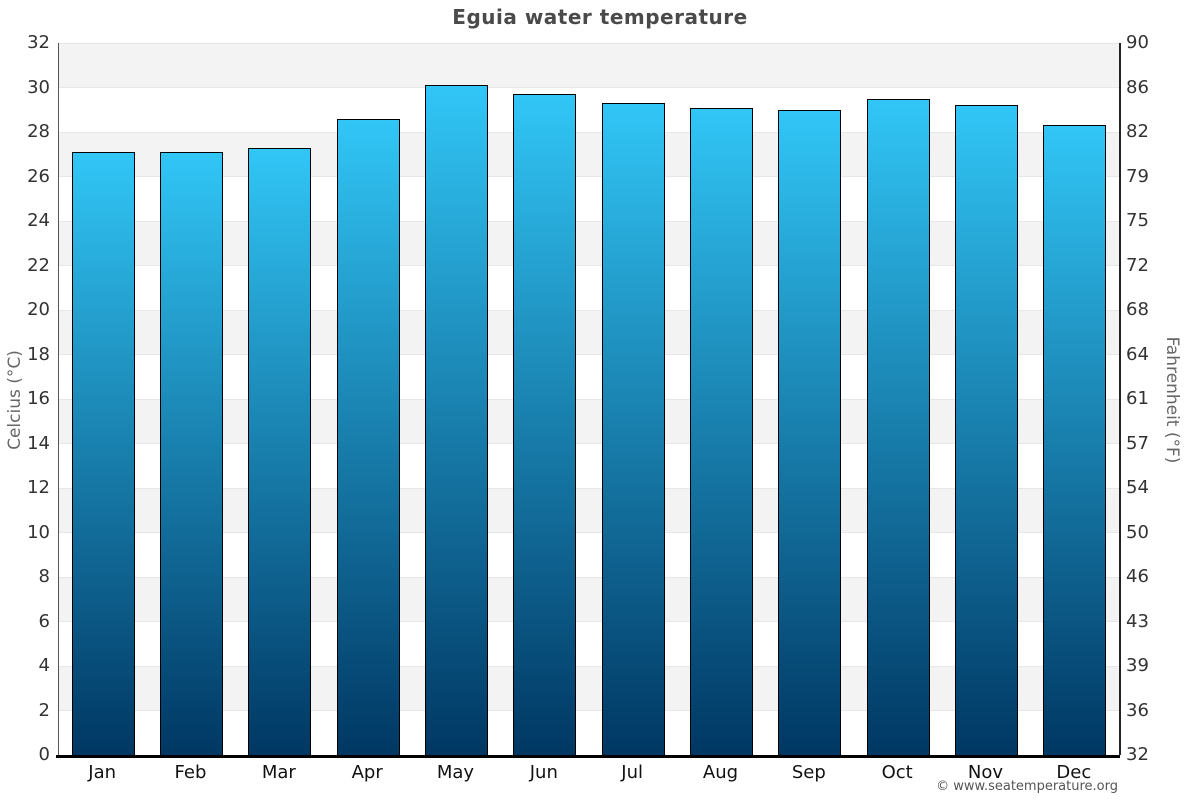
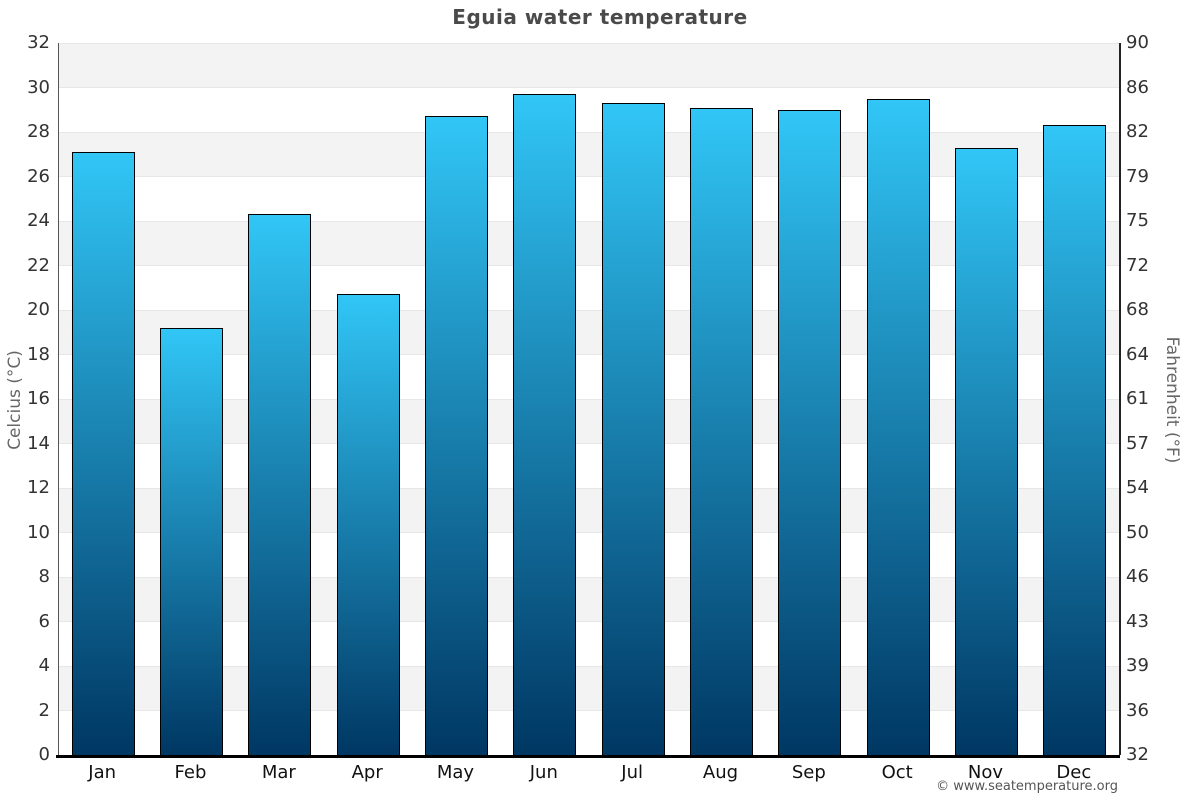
Feb: 27.1 -> 19.2
Mar: 27.3 -> 24.3
Apr: 28.6 -> 20.7
May: 30.1 -> 28.7
Nov: 29.2 -> 27.3
